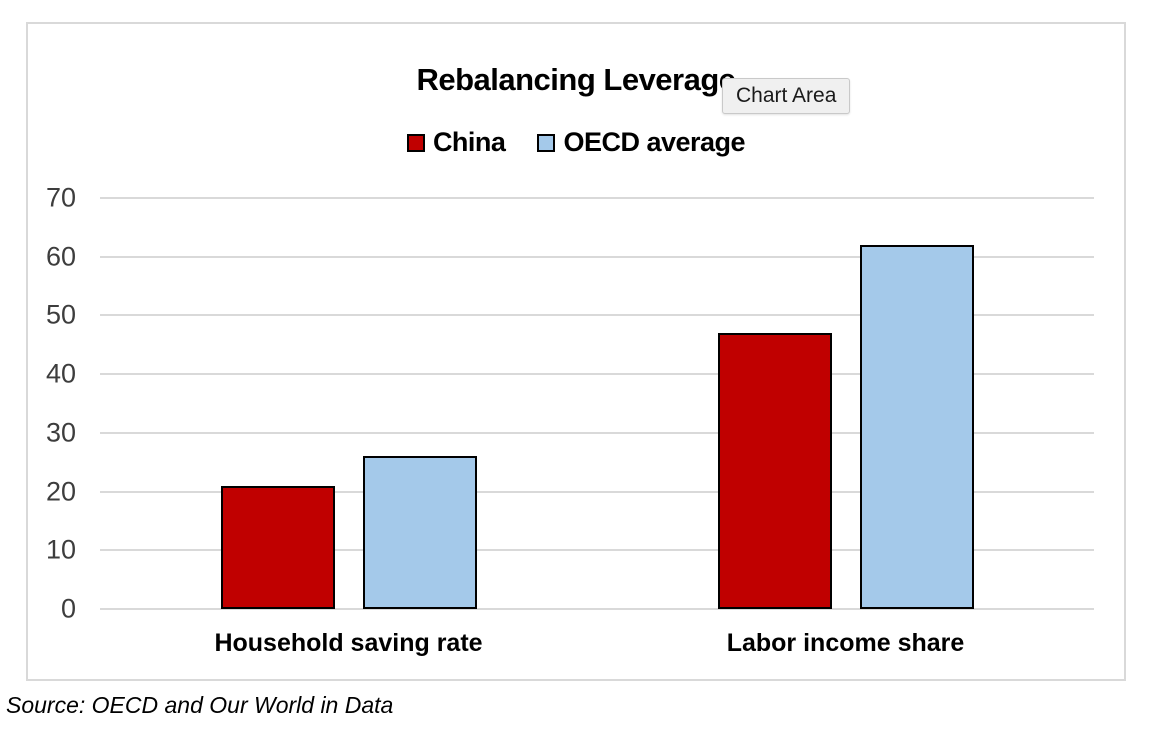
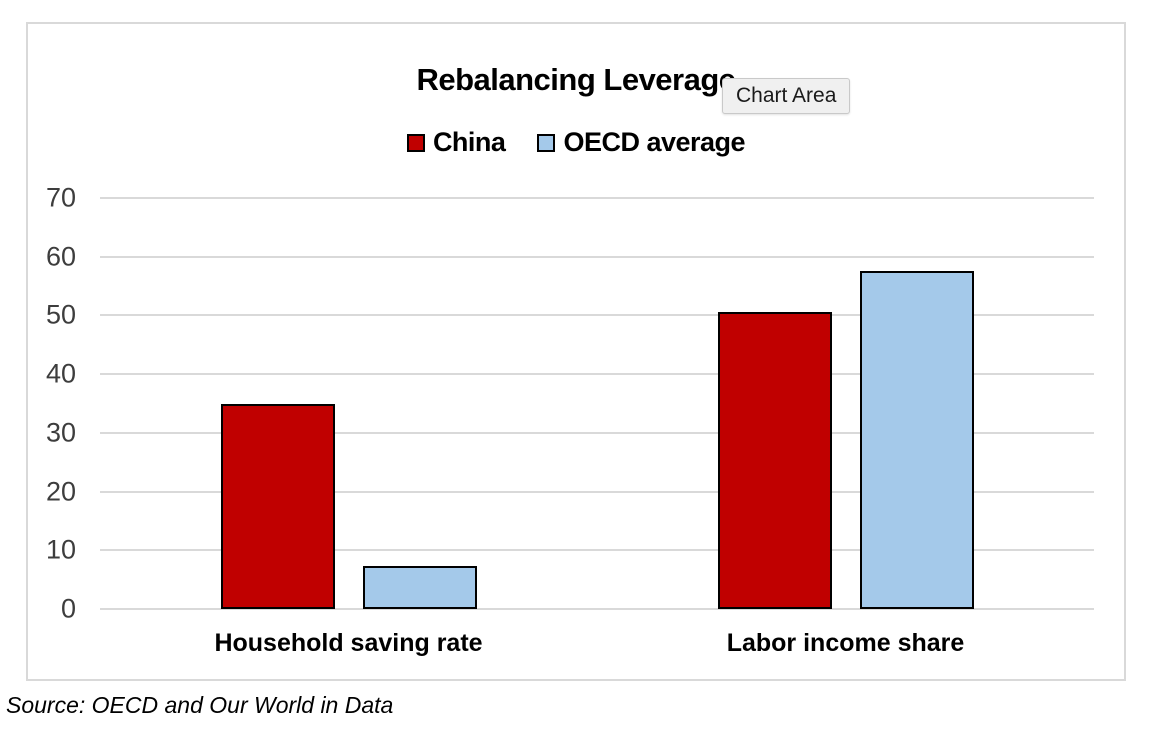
China/Household saving rate: 21 -> 35
OECD average/Household saving rate: 26 -> 7
China/Labor income share: 47 -> 51
OECD average/Labor income share: 62 -> 58
